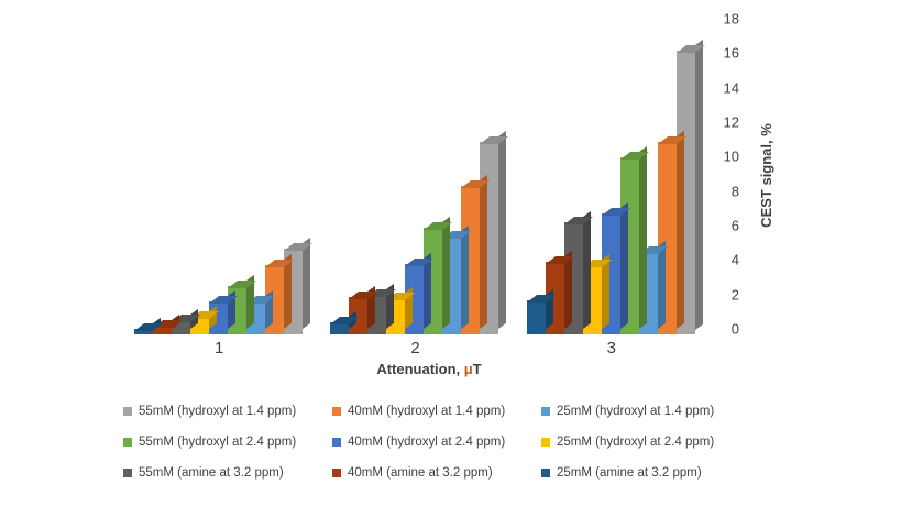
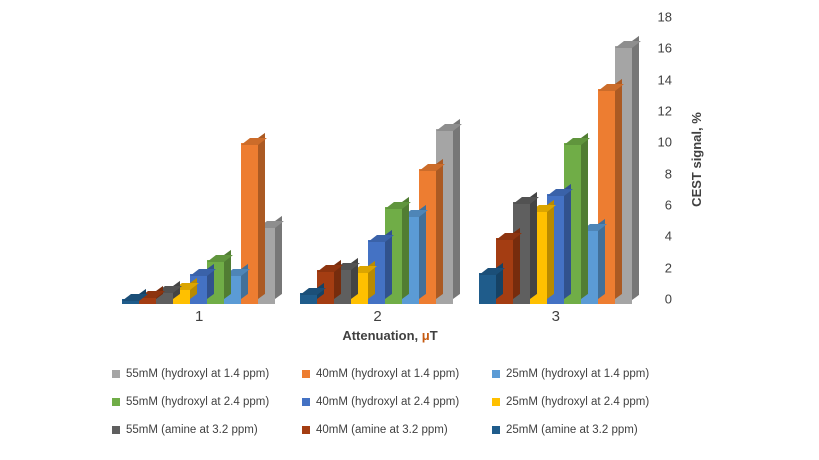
40mM (hydroxyl at 1.4 ppm)/1: 4.0 -> 10.3
25mM (hydroxyl at 2.4 ppm)/3: 4.0 -> 6.0
40mM (hydroxyl at 1.4 ppm)/3: 11.2 -> 13.7
